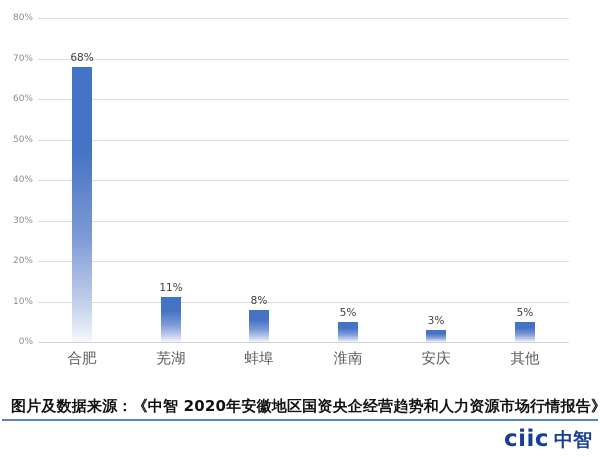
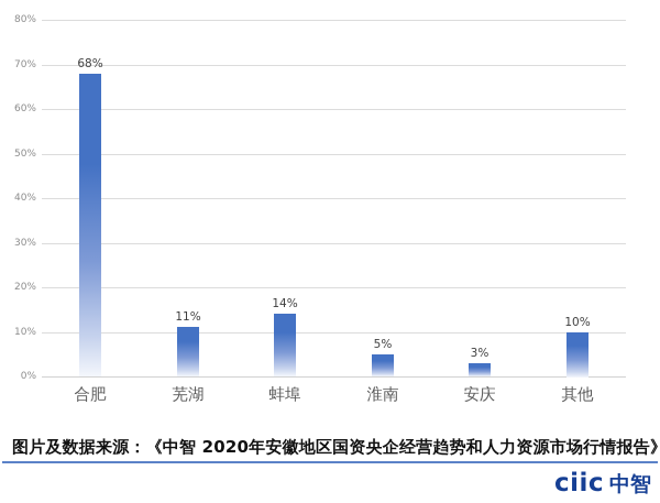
蚌埠: 8% -> 14%
其他: 5% -> 10%
